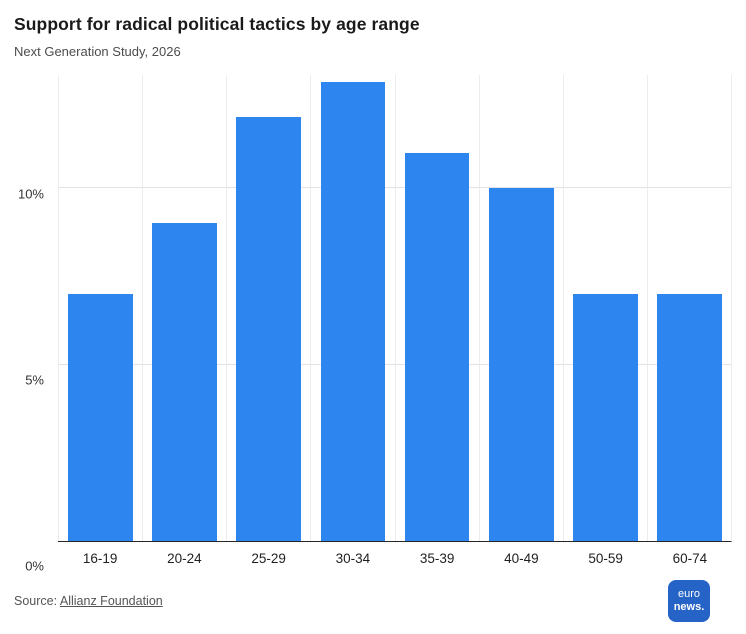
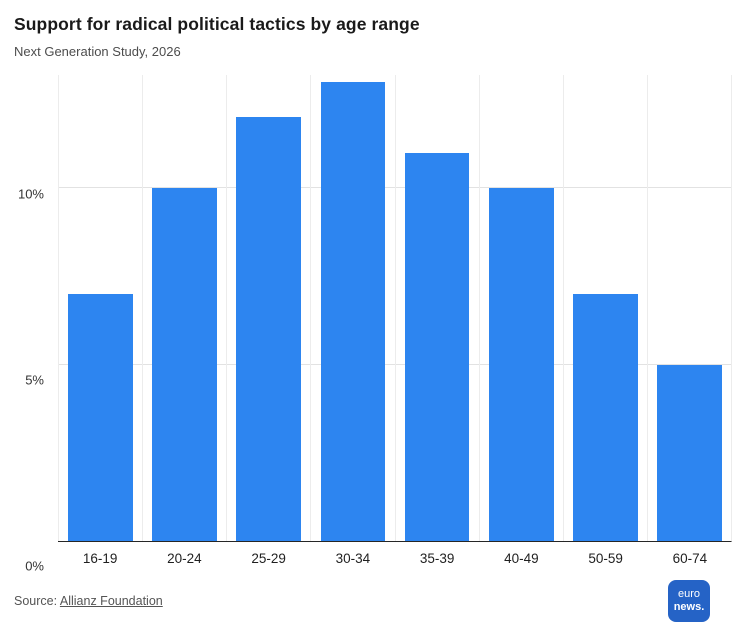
20-24: 9% -> 10%
60-74: 7% -> 5%
